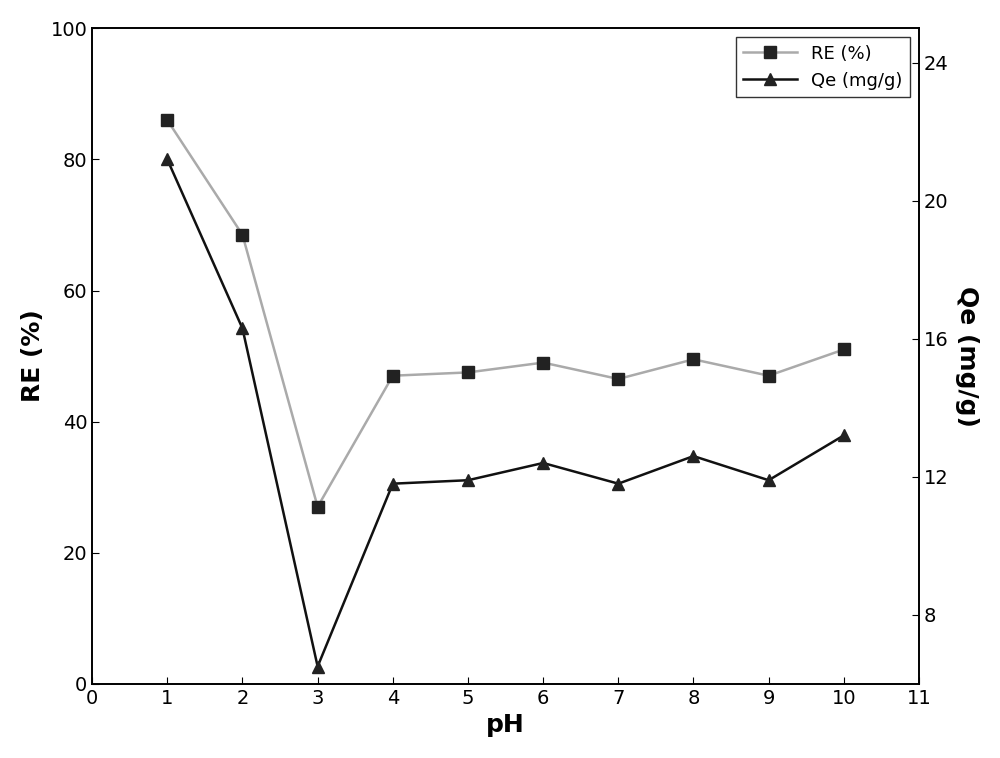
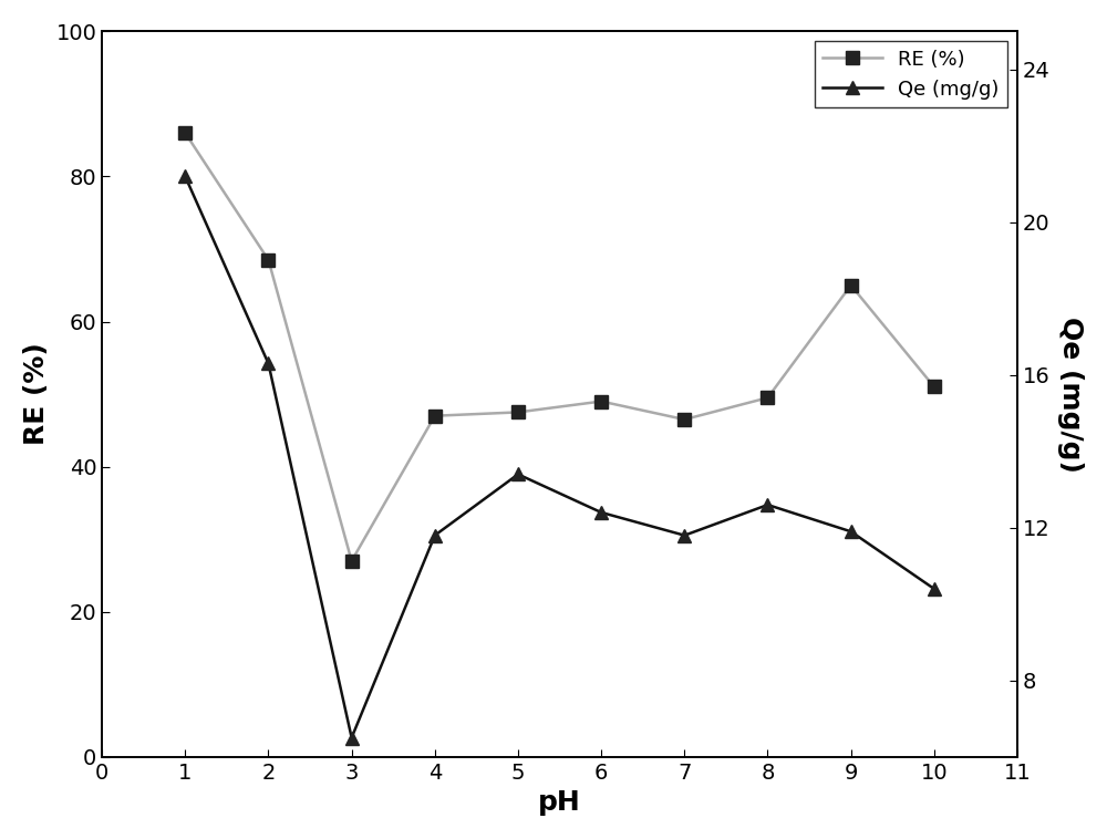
Qe (mg/g)/5: 11.9 -> 13.4
RE (%)/9: 47.0 -> 65.0
Qe (mg/g)/10: 13.2 -> 10.4
